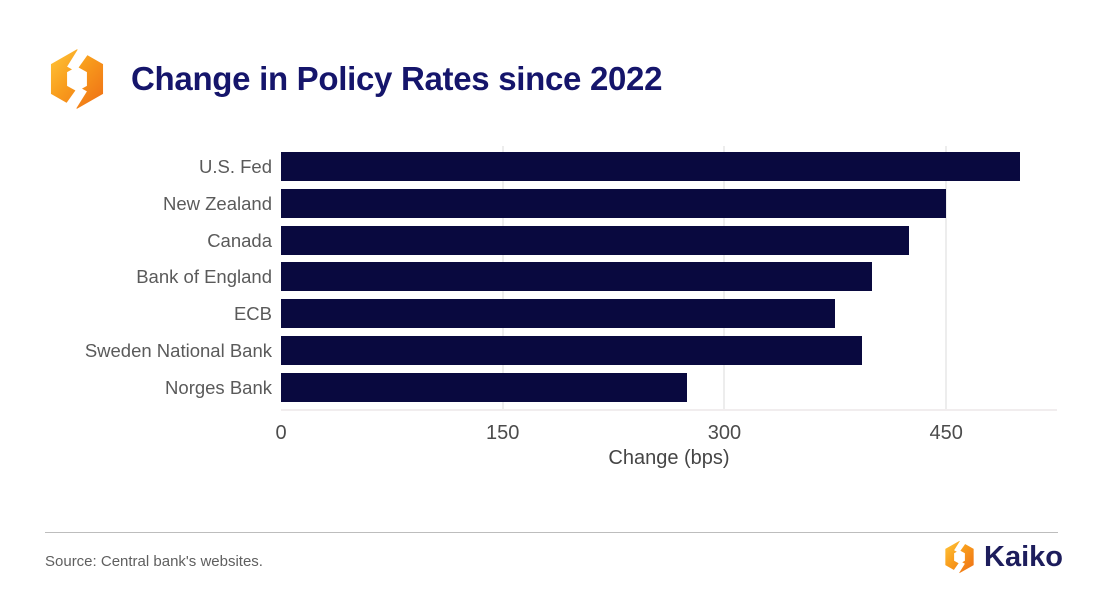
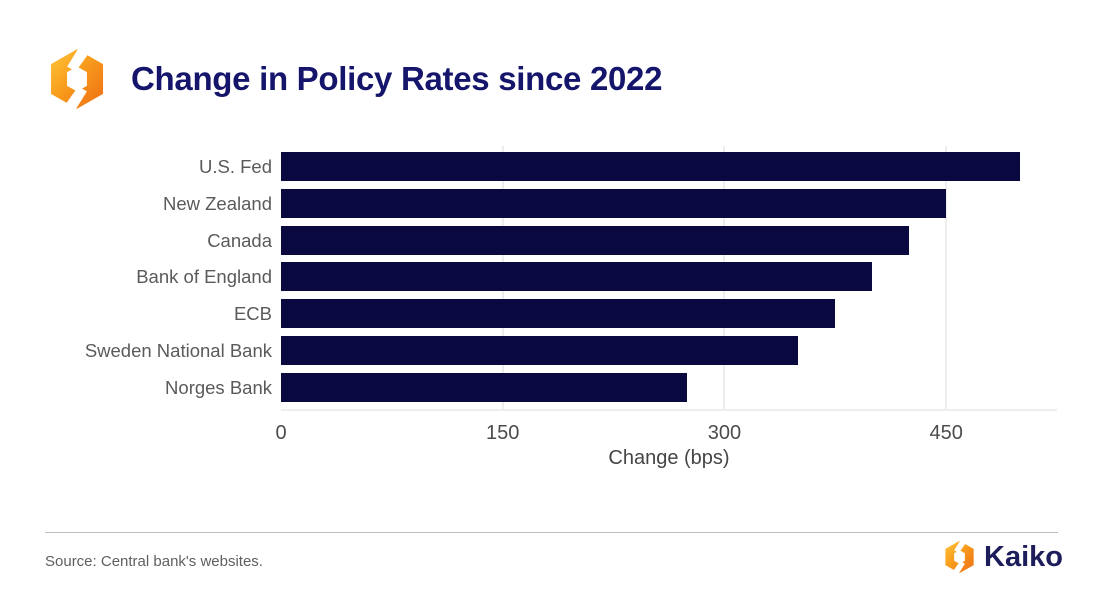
Sweden National Bank: 393 -> 350
